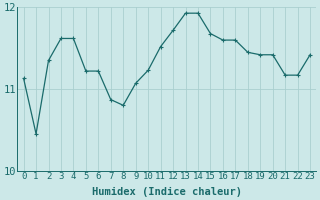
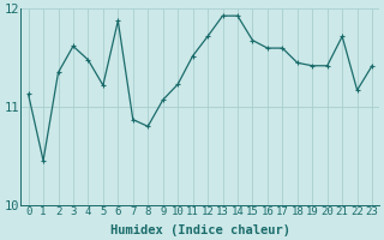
4: 11.62 -> 11.48
6: 11.22 -> 11.88
21: 11.17 -> 11.72
